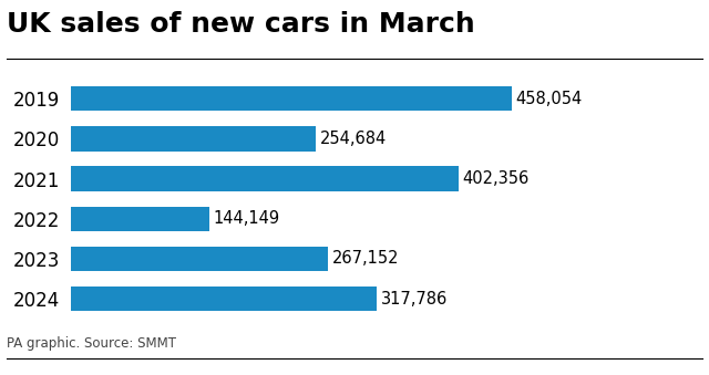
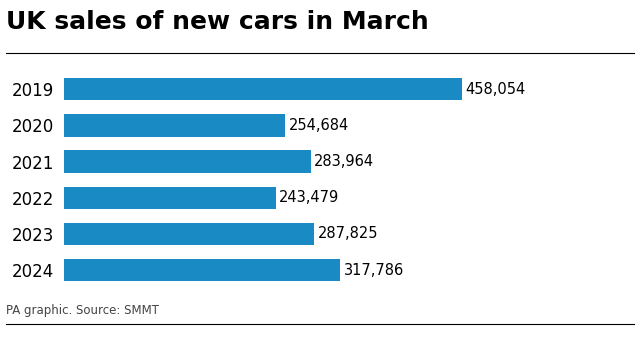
2021: 402,356 -> 283,964
2022: 144,149 -> 243,479
2023: 267,152 -> 287,825
